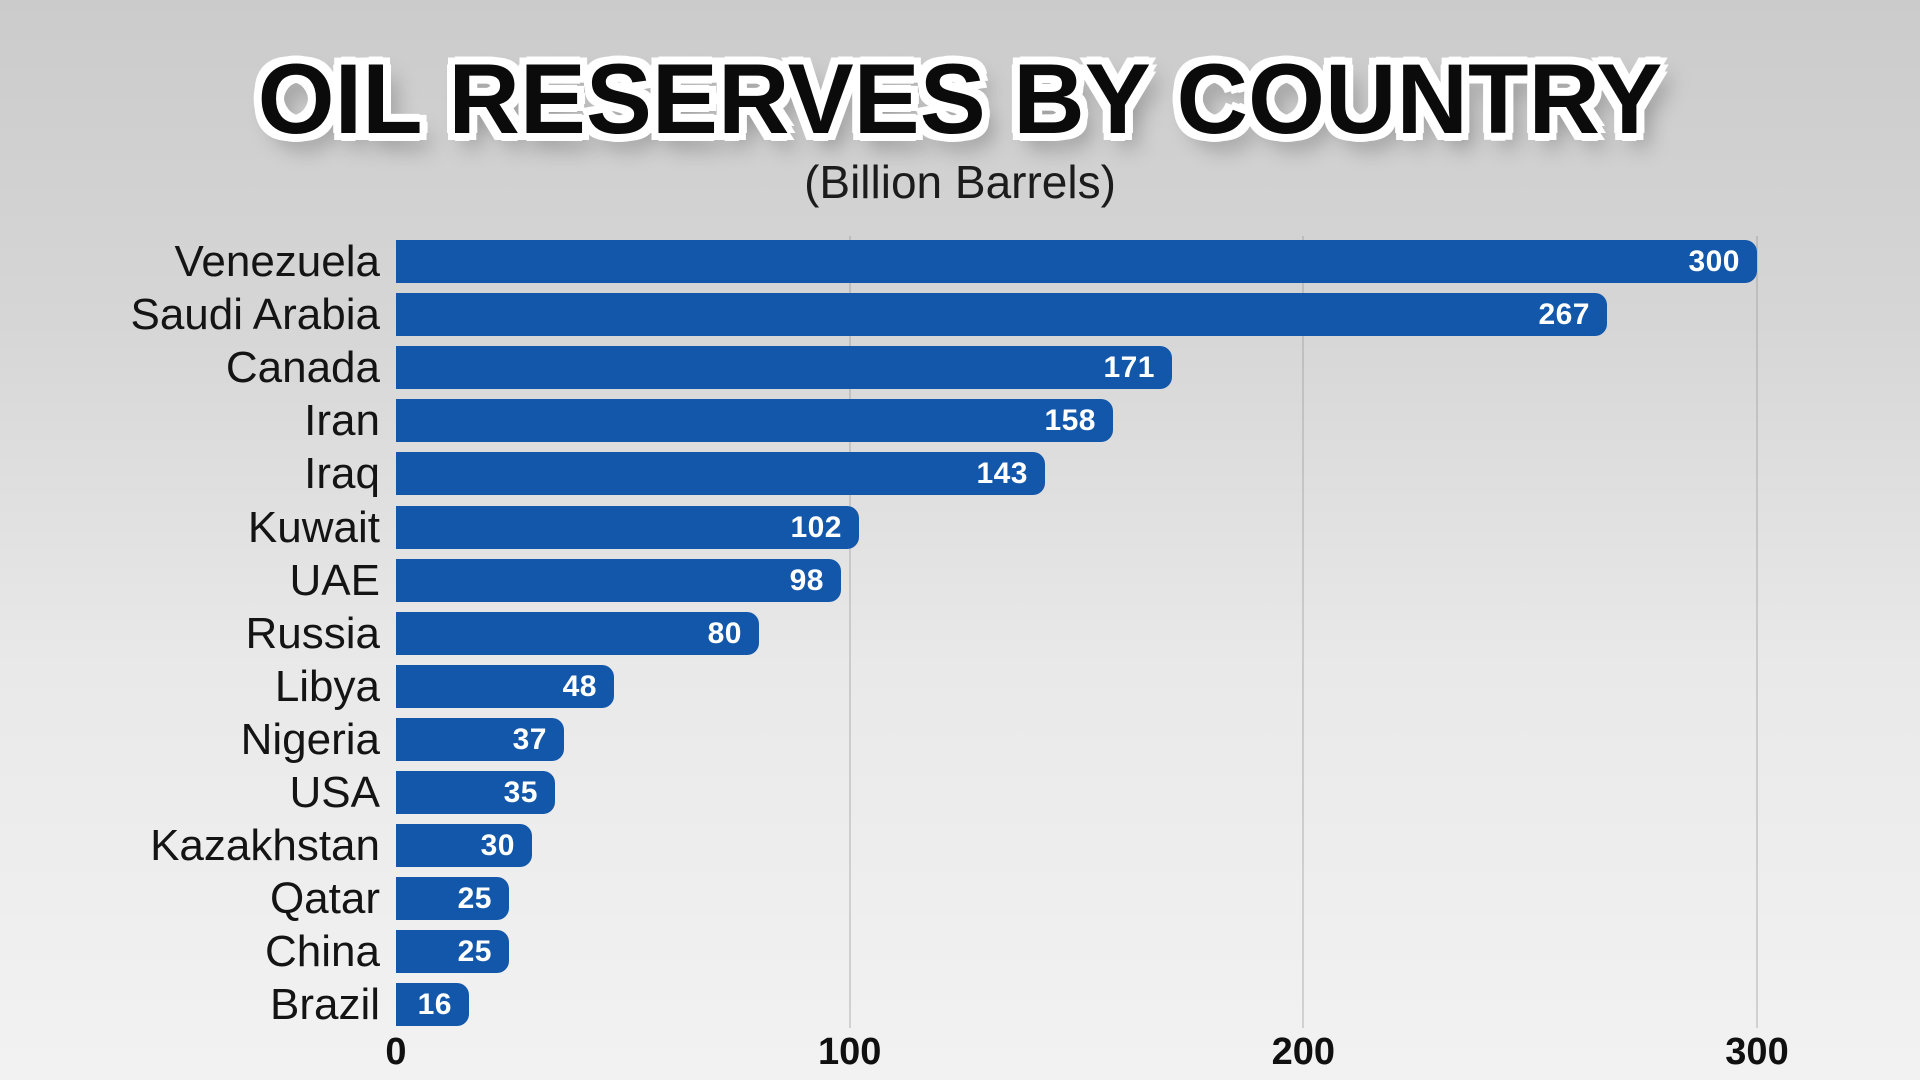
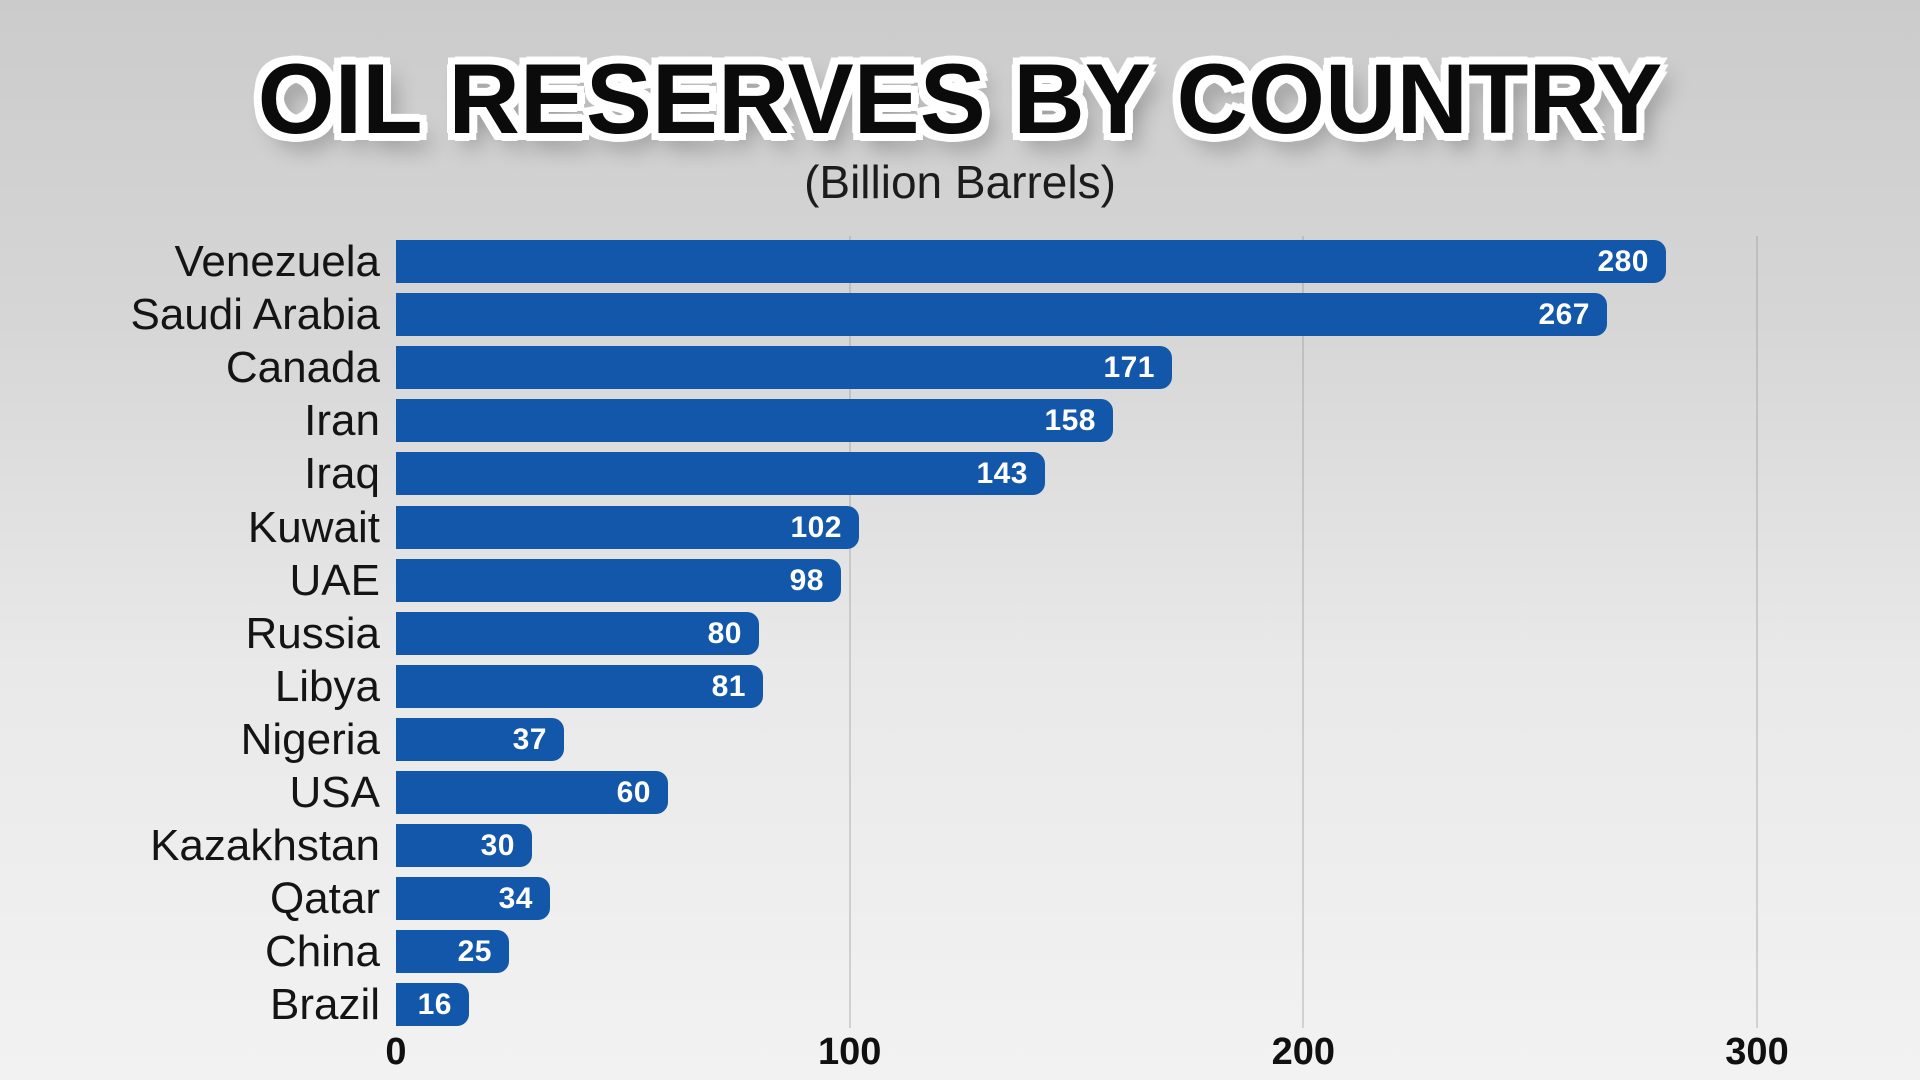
Venezuela: 300 -> 280
Libya: 48 -> 81
USA: 35 -> 60
Qatar: 25 -> 34
